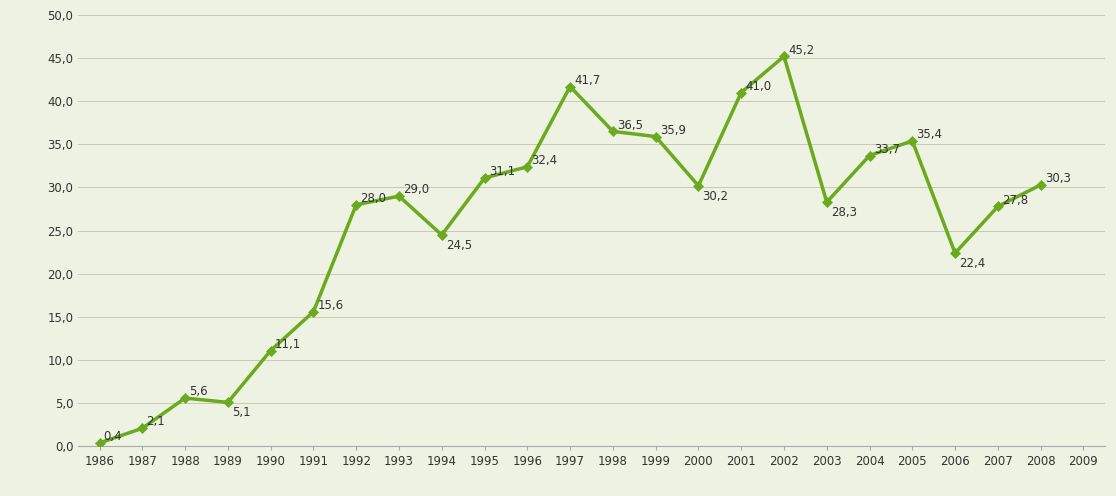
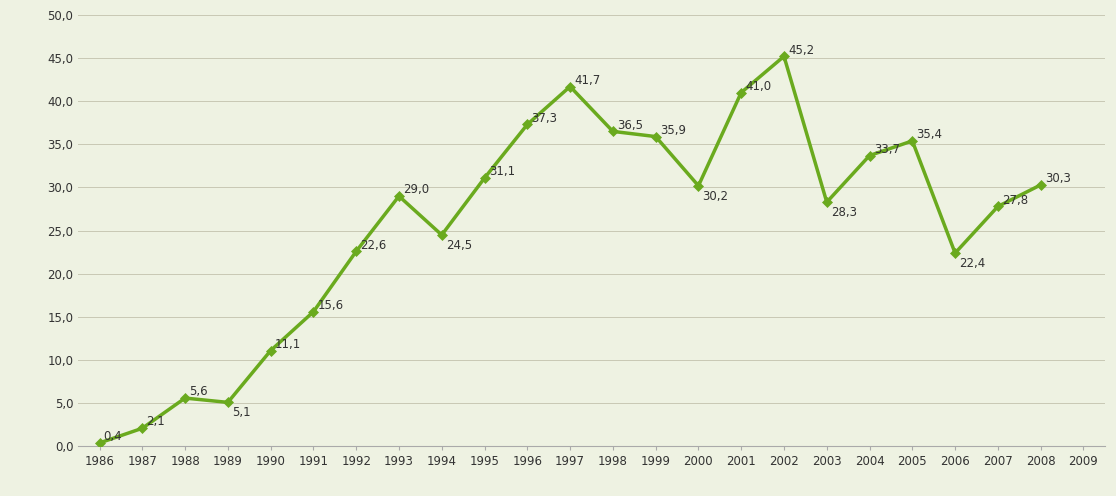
1992: 28,0 -> 22,6
1996: 32,4 -> 37,3
